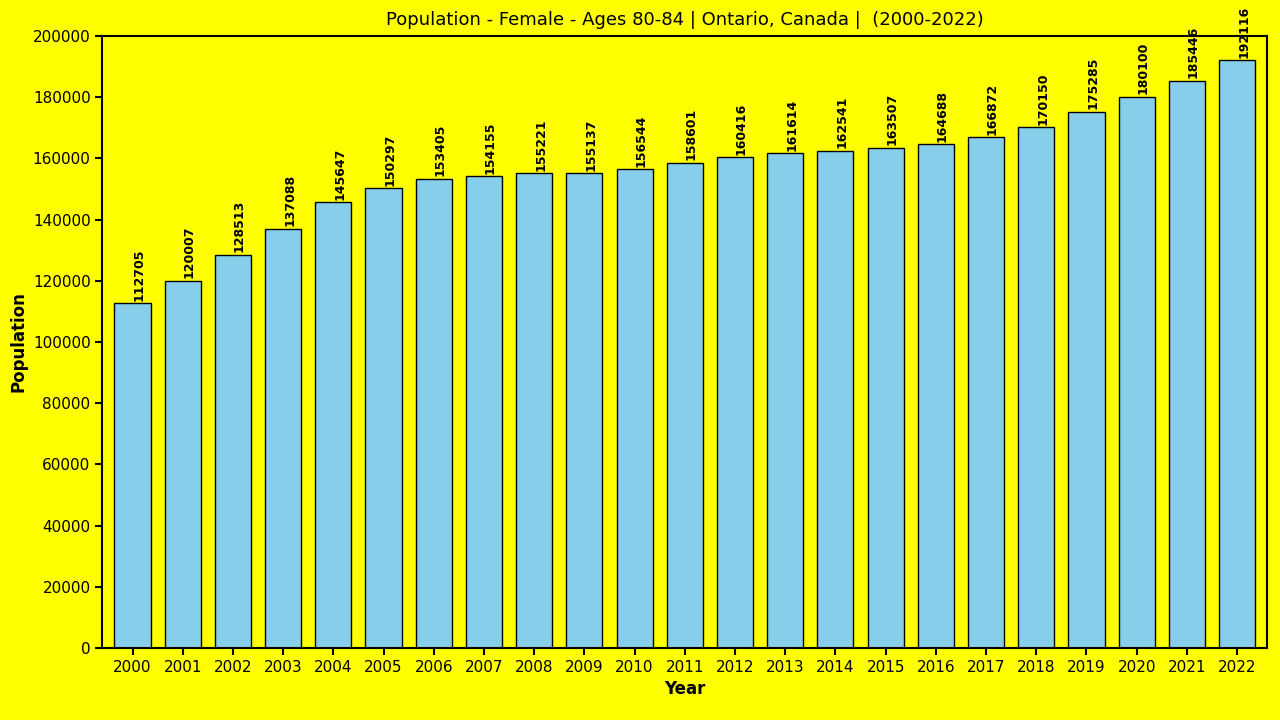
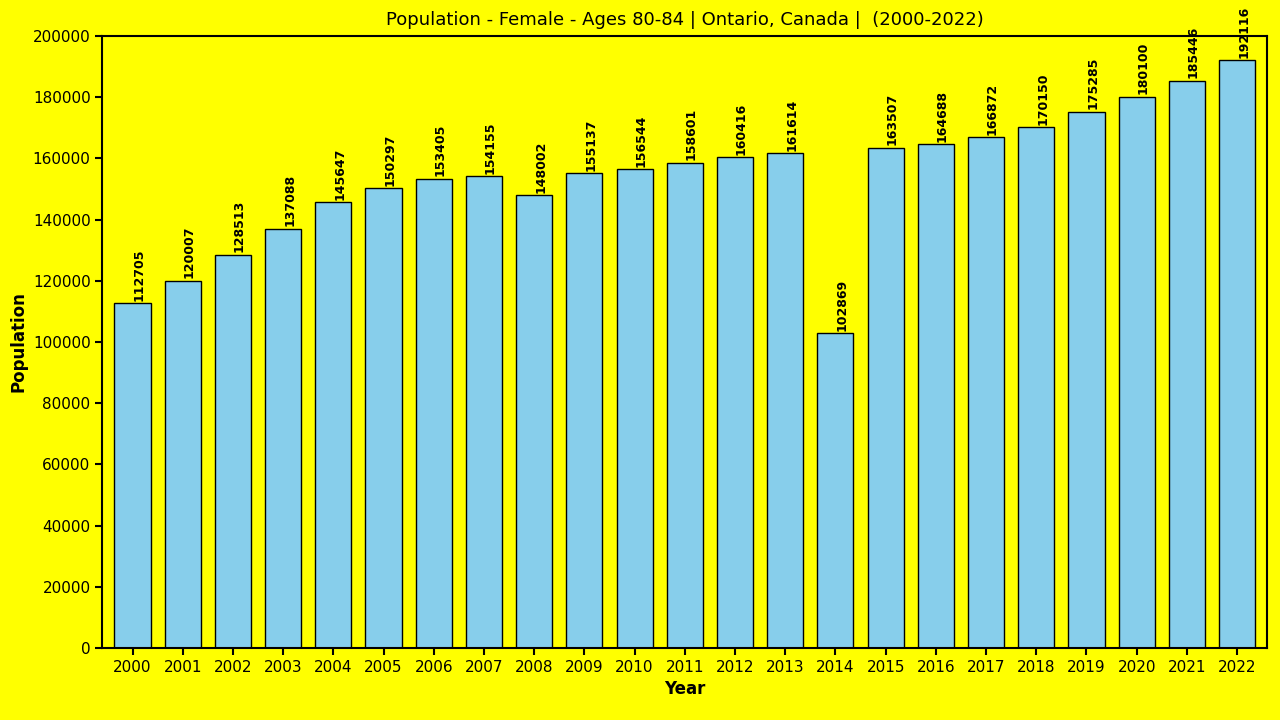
2008: 155221 -> 148002
2014: 162541 -> 102869
